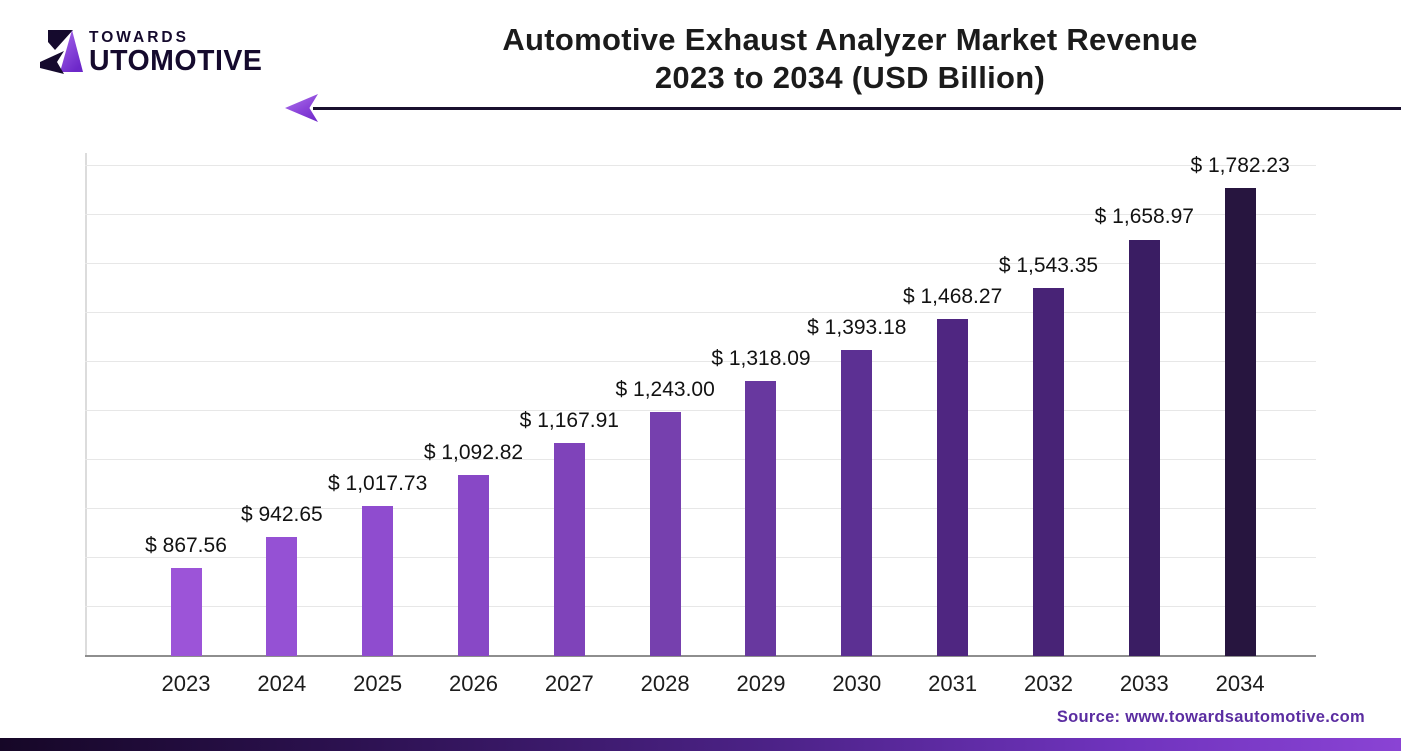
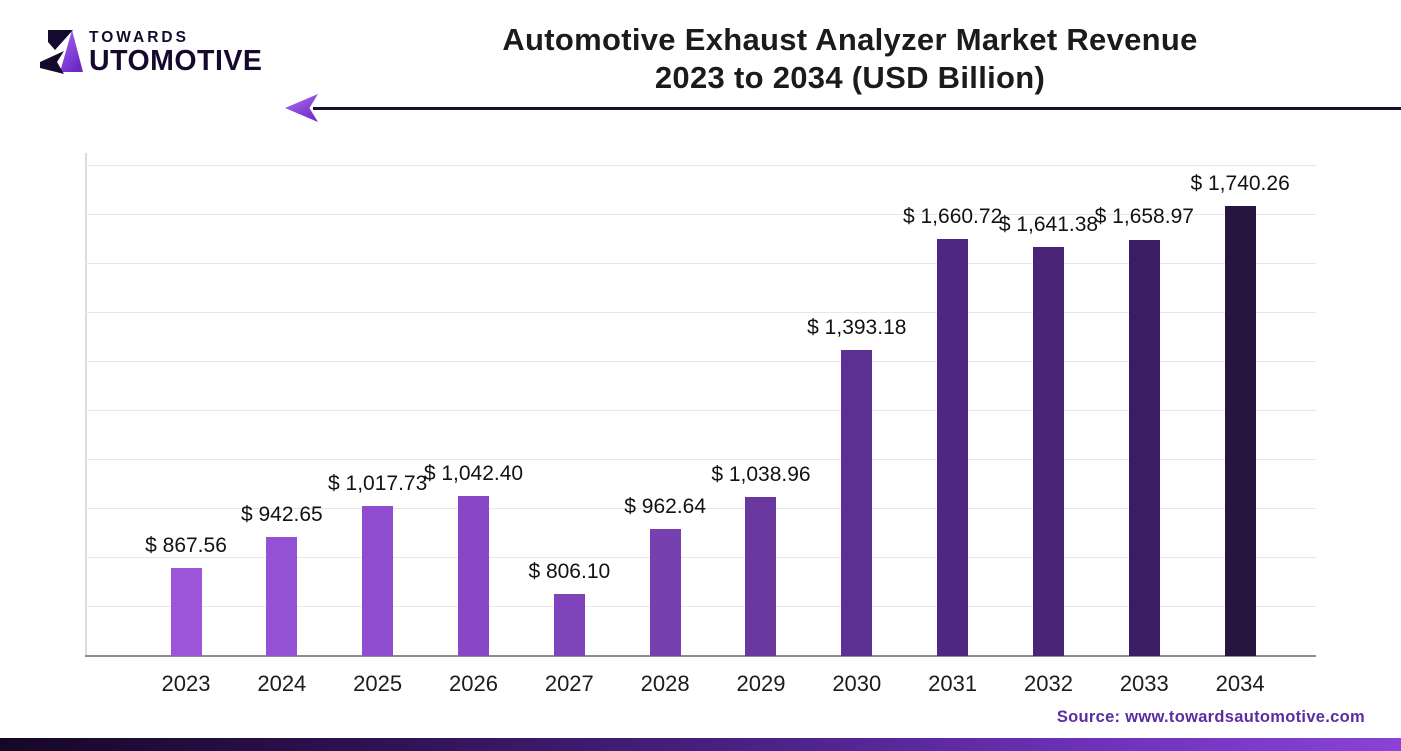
2026: 1,092.82 -> 1,042.40
2027: 1,167.91 -> 806.10
2028: 1,243.00 -> 962.64
2029: 1,318.09 -> 1,038.96
2031: 1,468.27 -> 1,660.72
2032: 1,543.35 -> 1,641.38
2034: 1,782.23 -> 1,740.26
